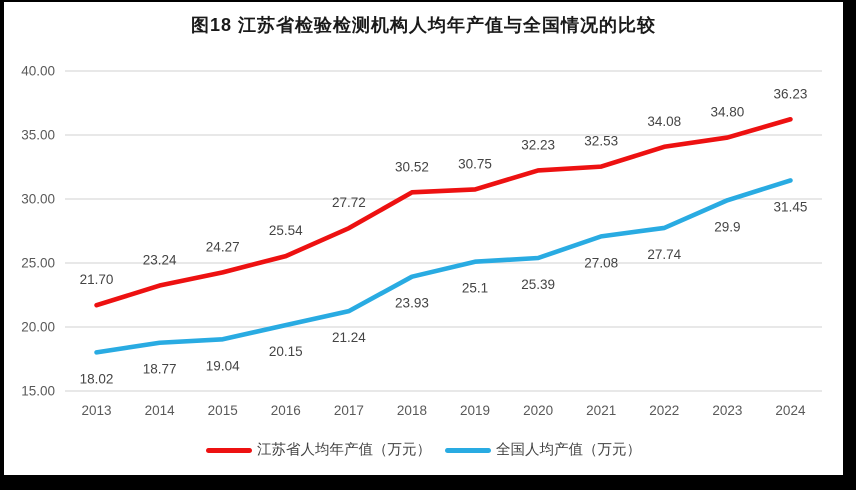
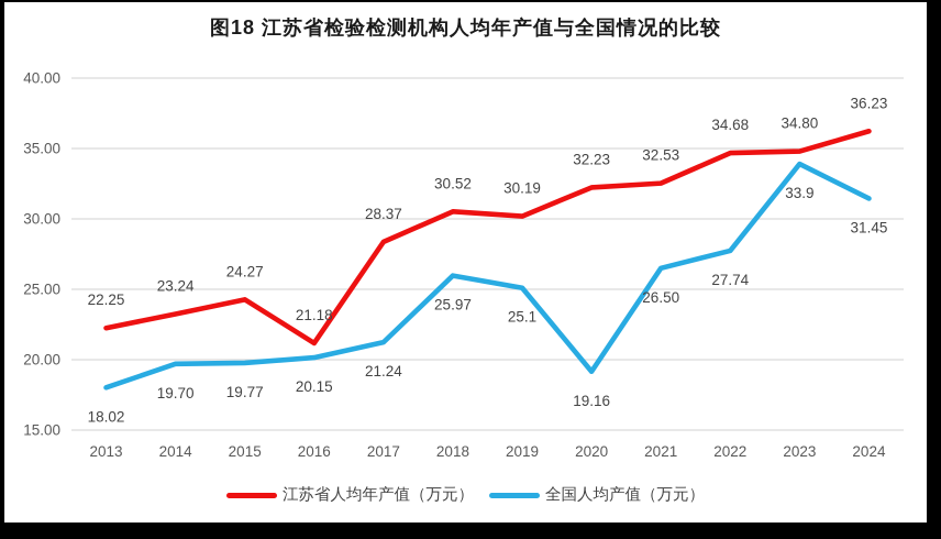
江苏省人均年产值（万元）/2013: 21.70 -> 22.25
全国人均产值（万元）/2014: 18.77 -> 19.70
全国人均产值（万元）/2015: 19.04 -> 19.77
江苏省人均年产值（万元）/2016: 25.54 -> 21.18
江苏省人均年产值（万元）/2017: 27.72 -> 28.37
全国人均产值（万元）/2018: 23.93 -> 25.97
江苏省人均年产值（万元）/2019: 30.75 -> 30.19
全国人均产值（万元）/2020: 25.39 -> 19.16
全国人均产值（万元）/2021: 27.08 -> 26.50
江苏省人均年产值（万元）/2022: 34.08 -> 34.68
全国人均产值（万元）/2023: 29.9 -> 33.9
